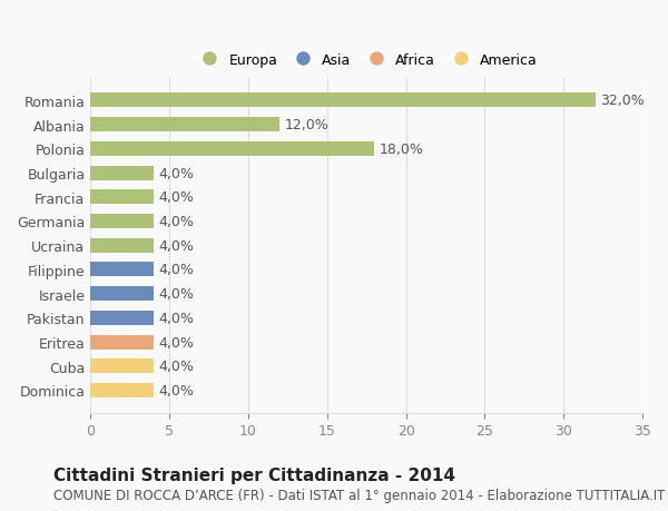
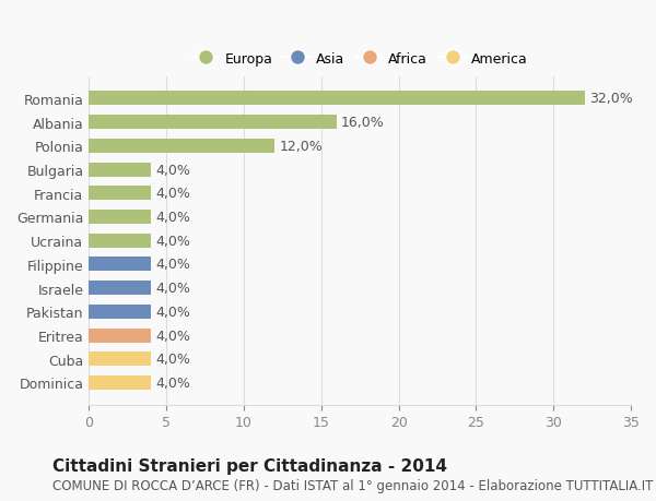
Albania: 12,0% -> 16,0%
Polonia: 18,0% -> 12,0%
